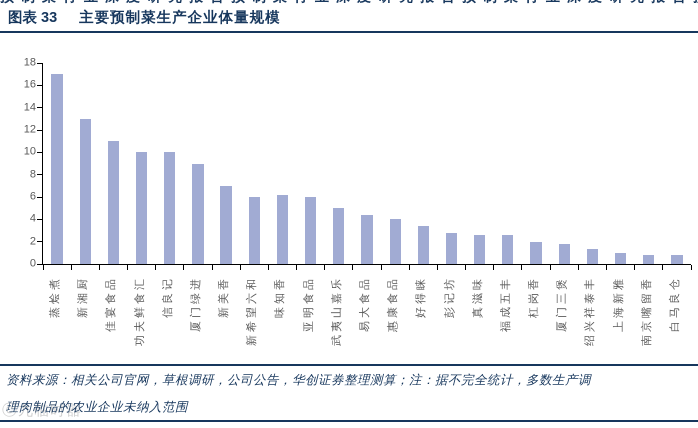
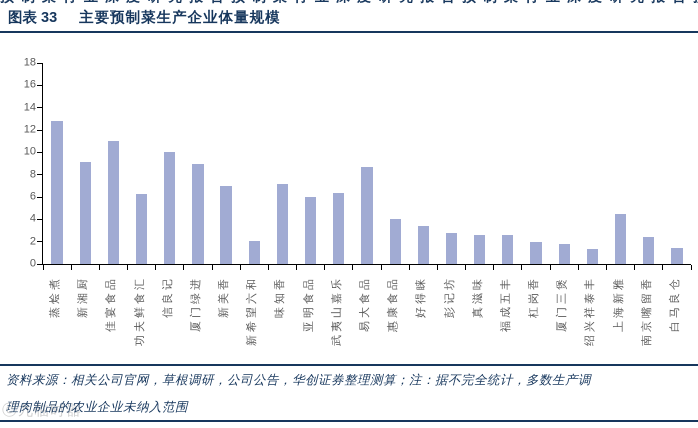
蒸烩煮: 17.0 -> 12.8
新湘厨: 13.0 -> 9.1
功夫鲜食汇: 10.0 -> 6.3
新希望六和: 6.0 -> 2.1
味知香: 6.2 -> 7.2
武夷山嘉乐: 5.0 -> 6.4
易大食品: 4.4 -> 8.7
上海新雅: 1.0 -> 4.5
南京嘴留香: 0.8 -> 2.4
白马良仓: 0.8 -> 1.4
